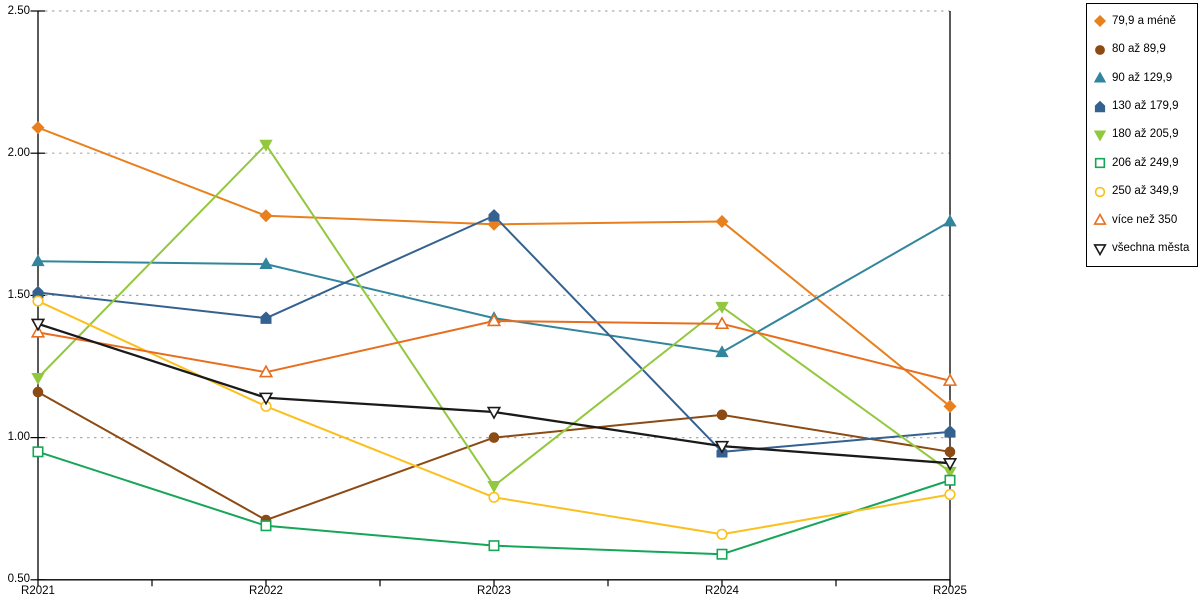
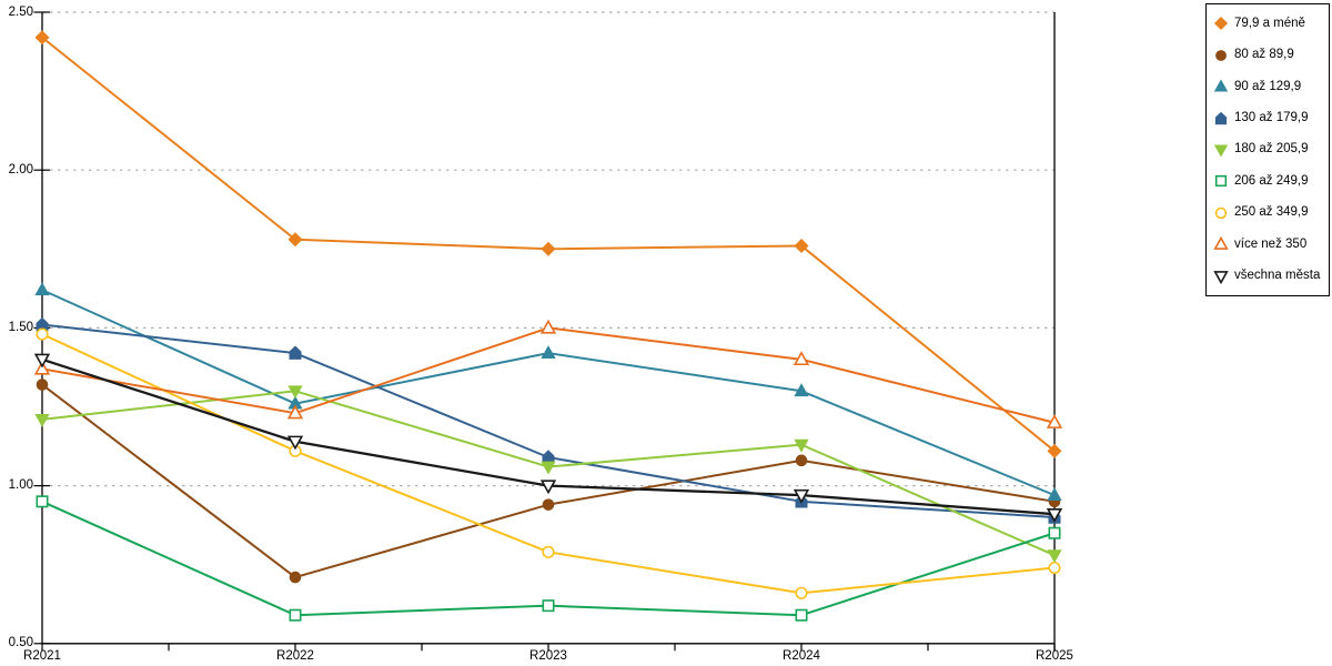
79,9 a méně/R2021: 2.09 -> 2.42
80 až 89,9/R2021: 1.16 -> 1.32
90 až 129,9/R2022: 1.61 -> 1.26
180 až 205,9/R2022: 2.03 -> 1.30
206 až 249,9/R2022: 0.69 -> 0.59
80 až 89,9/R2023: 1.00 -> 0.94
130 až 179,9/R2023: 1.78 -> 1.09
180 až 205,9/R2023: 0.83 -> 1.06
více než 350/R2023: 1.41 -> 1.50
všechna města/R2023: 1.09 -> 1.00
180 až 205,9/R2024: 1.46 -> 1.13
90 až 129,9/R2025: 1.76 -> 0.97
130 až 179,9/R2025: 1.02 -> 0.90
180 až 205,9/R2025: 0.88 -> 0.78
250 až 349,9/R2025: 0.80 -> 0.74
